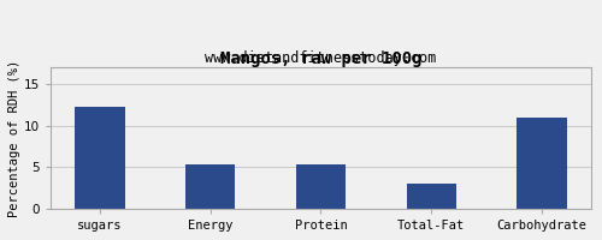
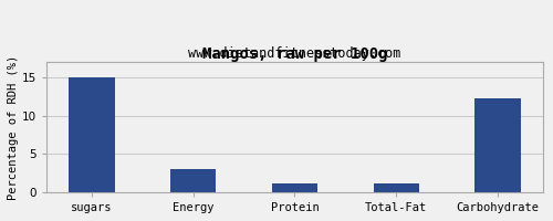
sugars: 12.2 -> 15.0
Energy: 5.4 -> 3.0
Protein: 5.4 -> 1.1
Total-Fat: 3.0 -> 1.1
Carbohydrate: 11.0 -> 12.2
